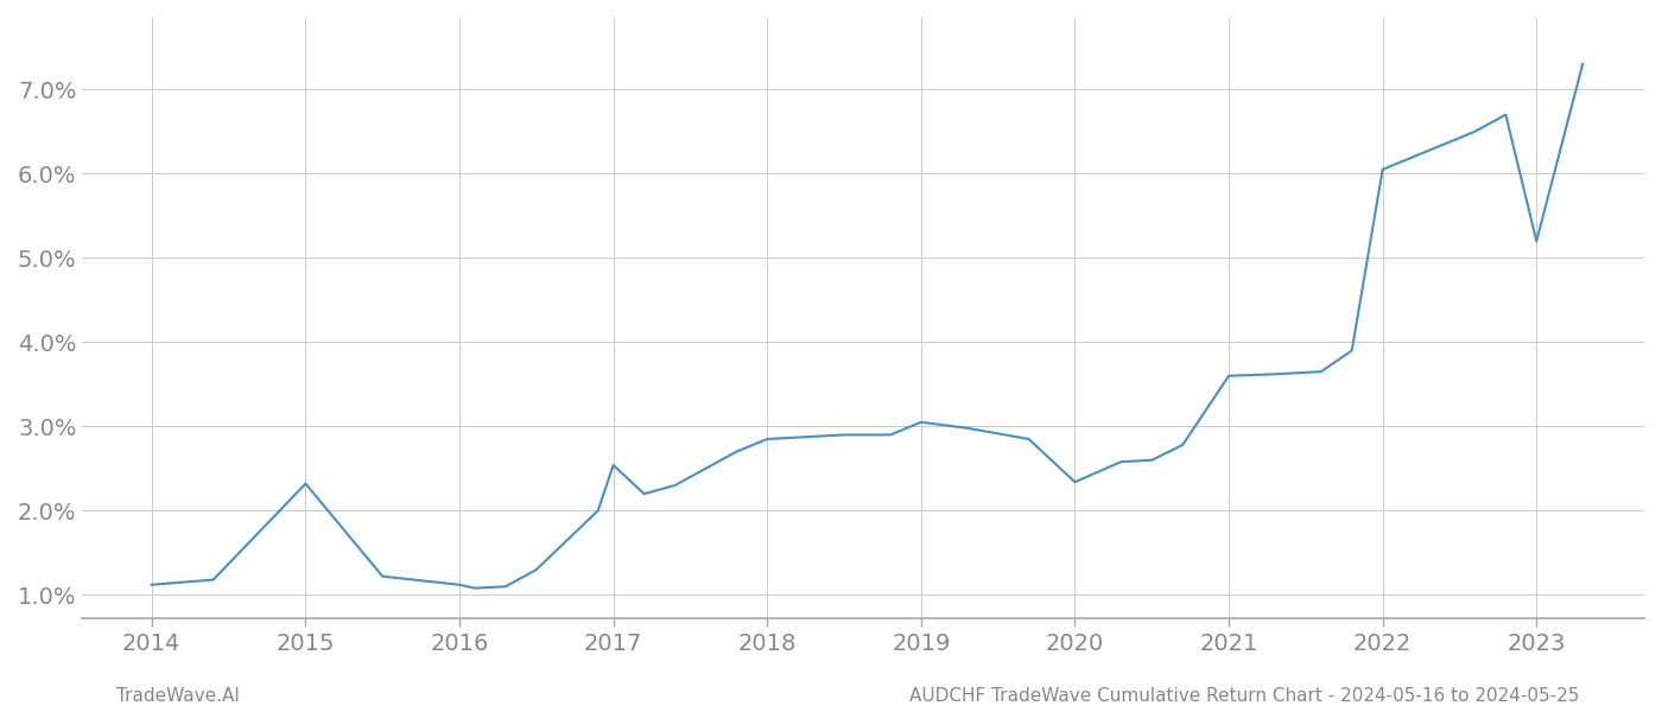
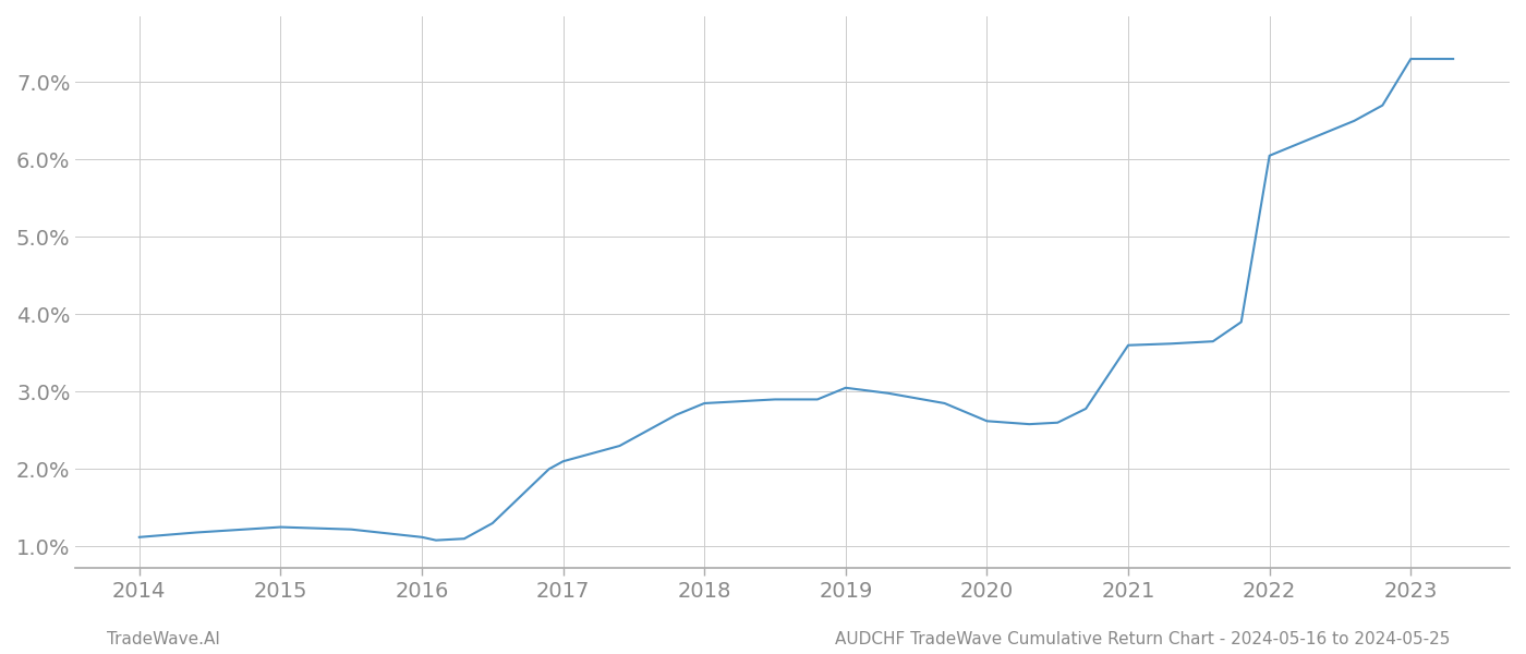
2015: 2.32% -> 1.25%
2017: 2.54% -> 2.10%
2020: 2.34% -> 2.62%
2023: 5.20% -> 7.30%
